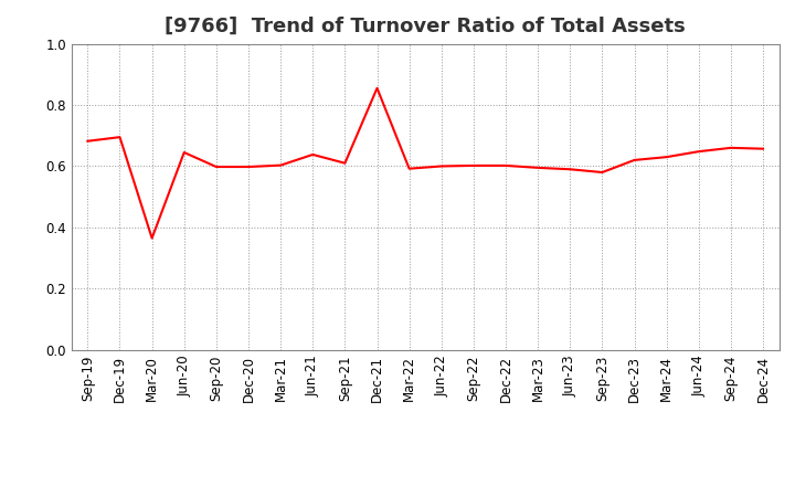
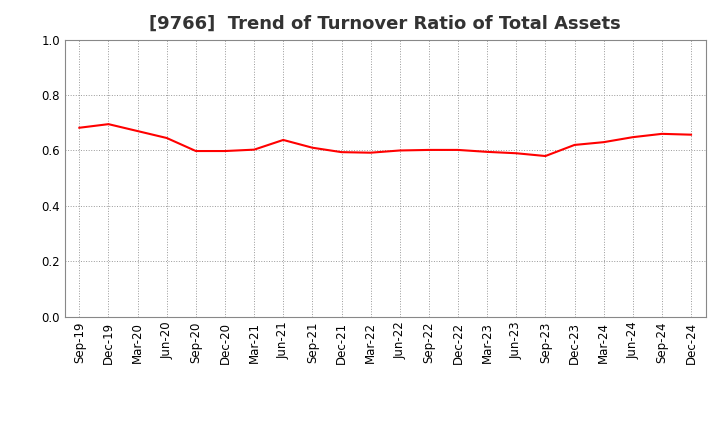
Mar-20: 0.365 -> 0.670
Dec-21: 0.855 -> 0.594
